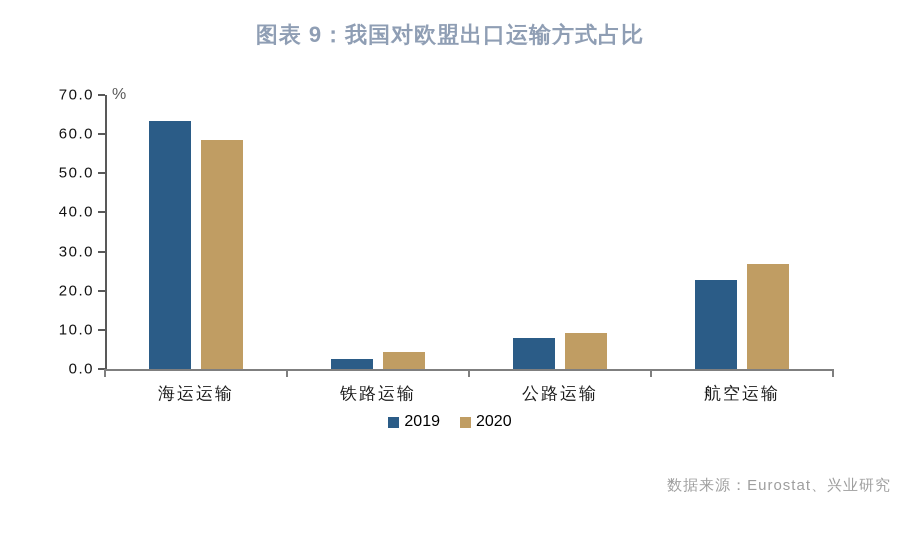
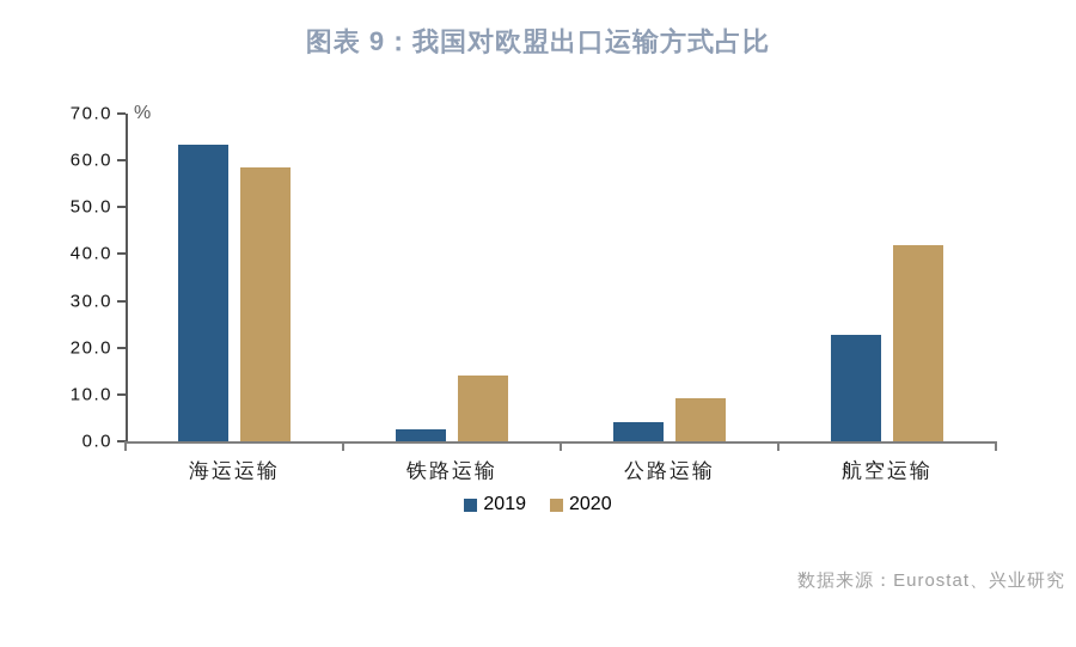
2020/铁路运输: 4 -> 14
2019/公路运输: 8 -> 4
2020/航空运输: 27 -> 42
